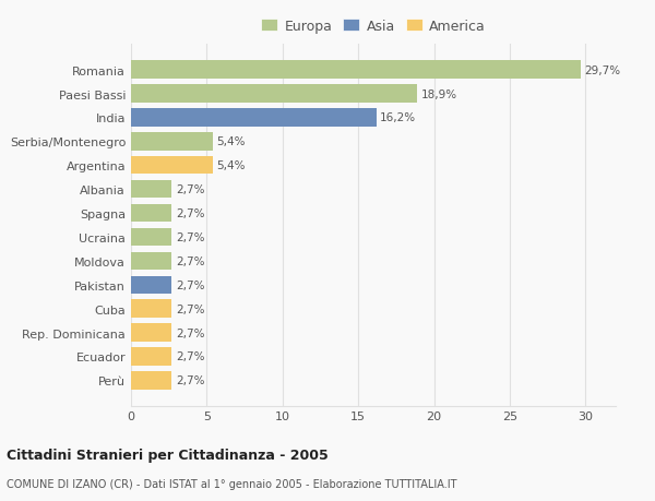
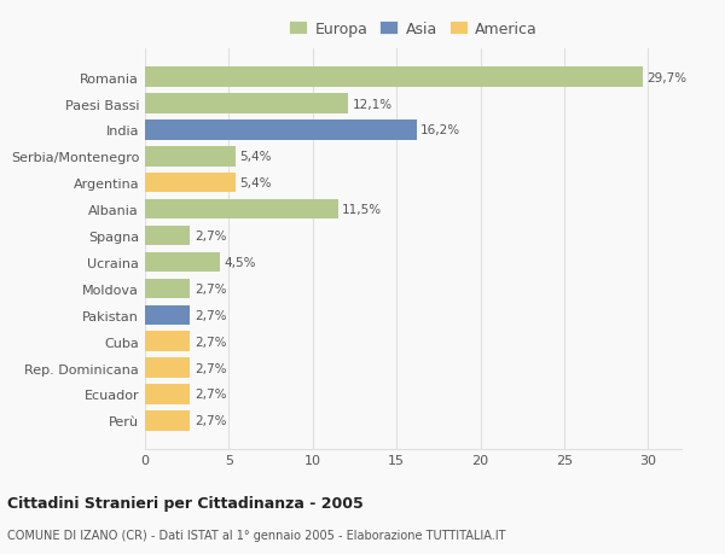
Paesi Bassi: 18,9% -> 12,1%
Albania: 2,7% -> 11,5%
Ucraina: 2,7% -> 4,5%
